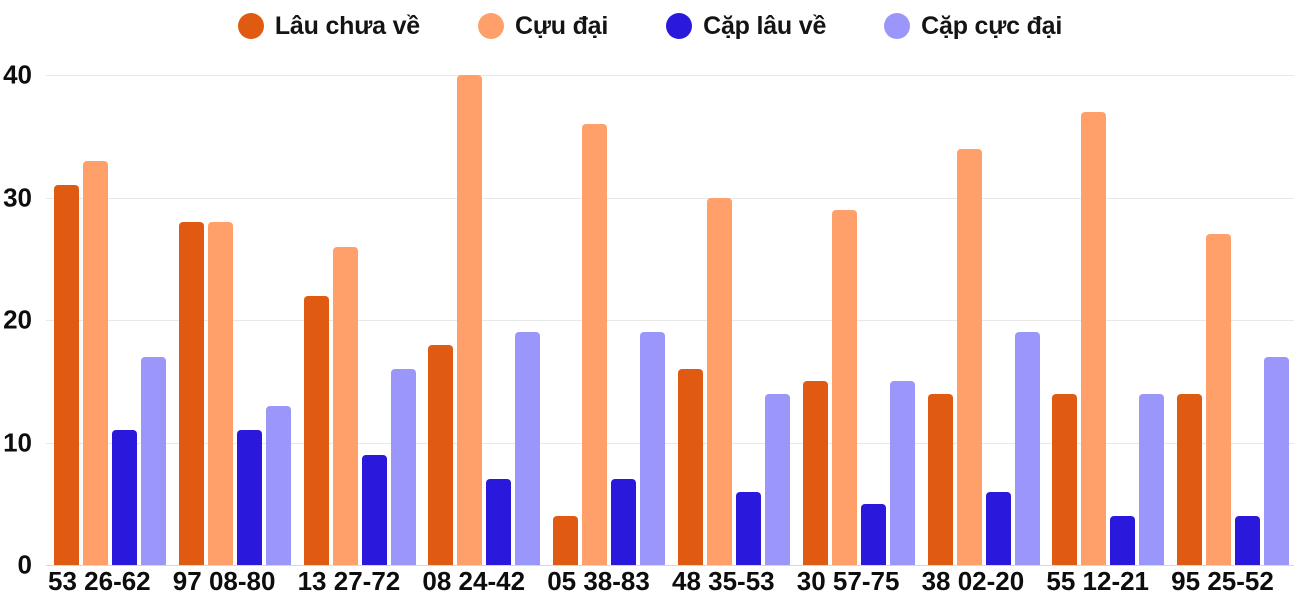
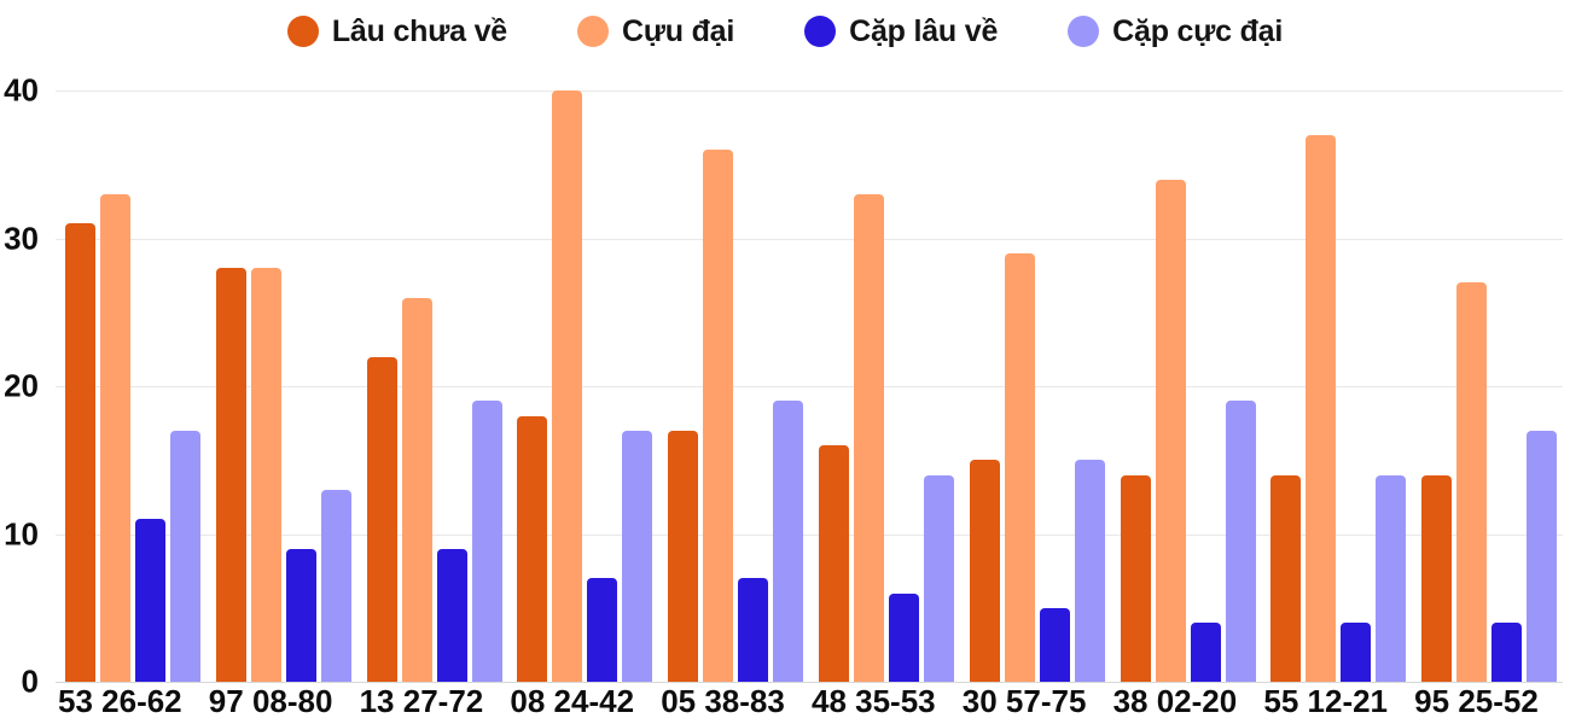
Cặp lâu về/97 08-80: 11 -> 9
Cặp cực đại/13 27-72: 16 -> 19
Cặp cực đại/08 24-42: 19 -> 17
Lâu chưa về/05 38-83: 4 -> 17
Cựu đại/48 35-53: 30 -> 33
Cặp lâu về/38 02-20: 6 -> 4
